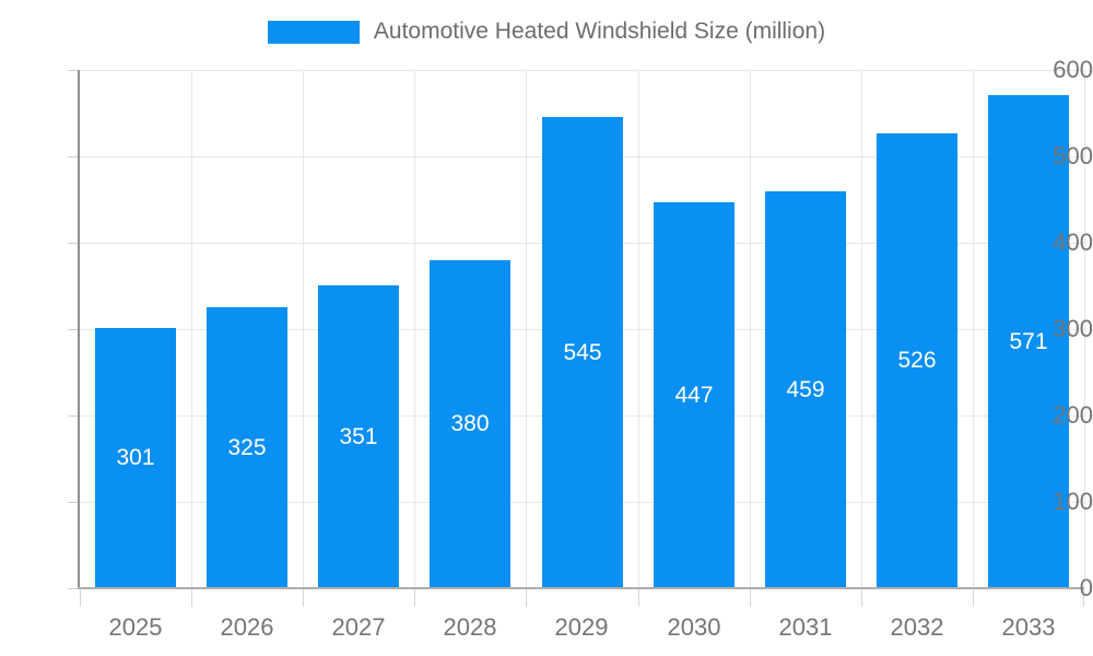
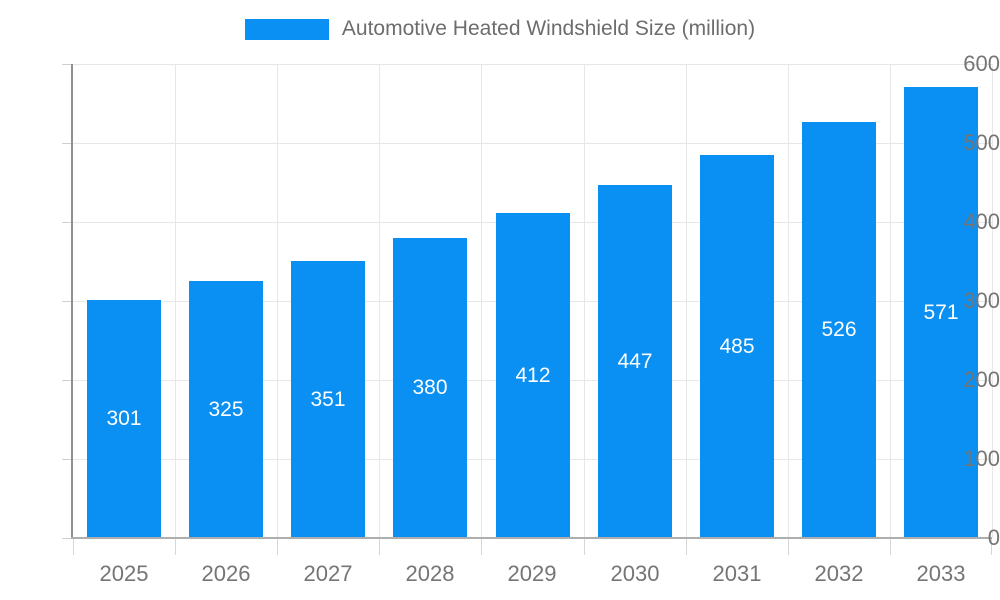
2029: 545 -> 412
2031: 459 -> 485
